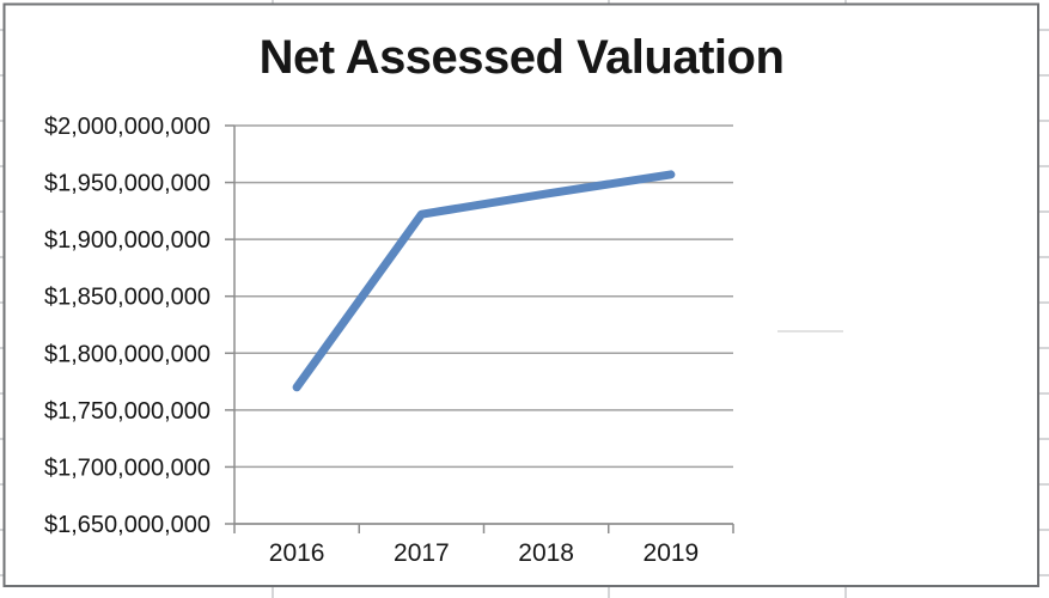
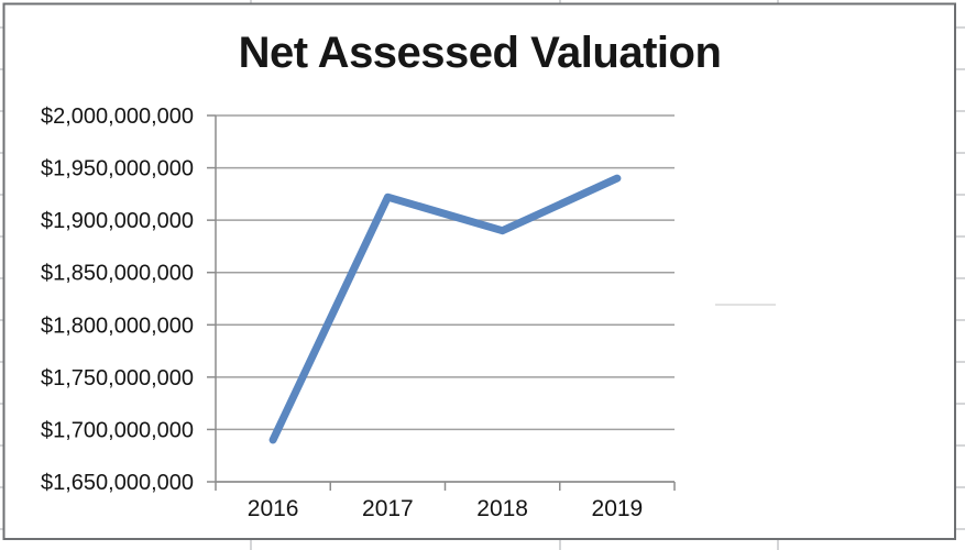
2016: $1770000000 -> $1690000000
2018: $1940000000 -> $1890000000
2019: $1960000000 -> $1940000000
